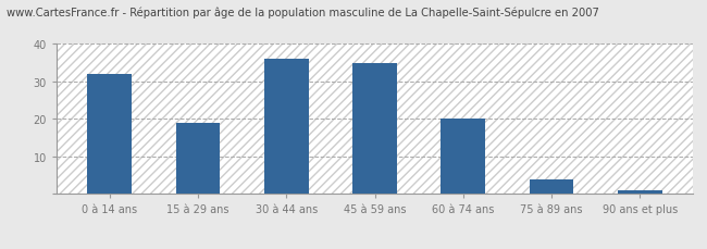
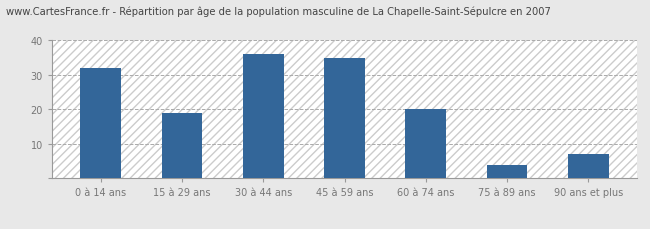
90 ans et plus: 1 -> 7
